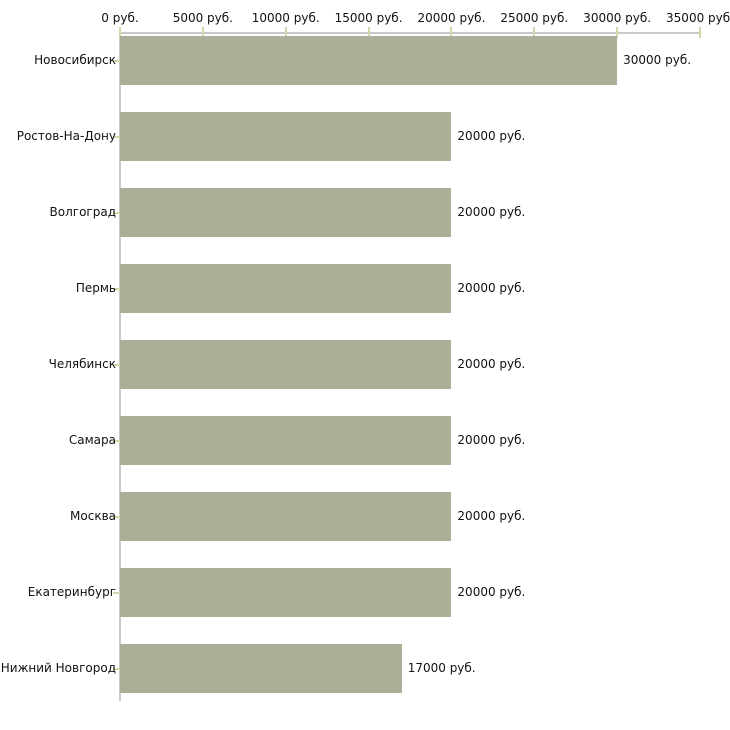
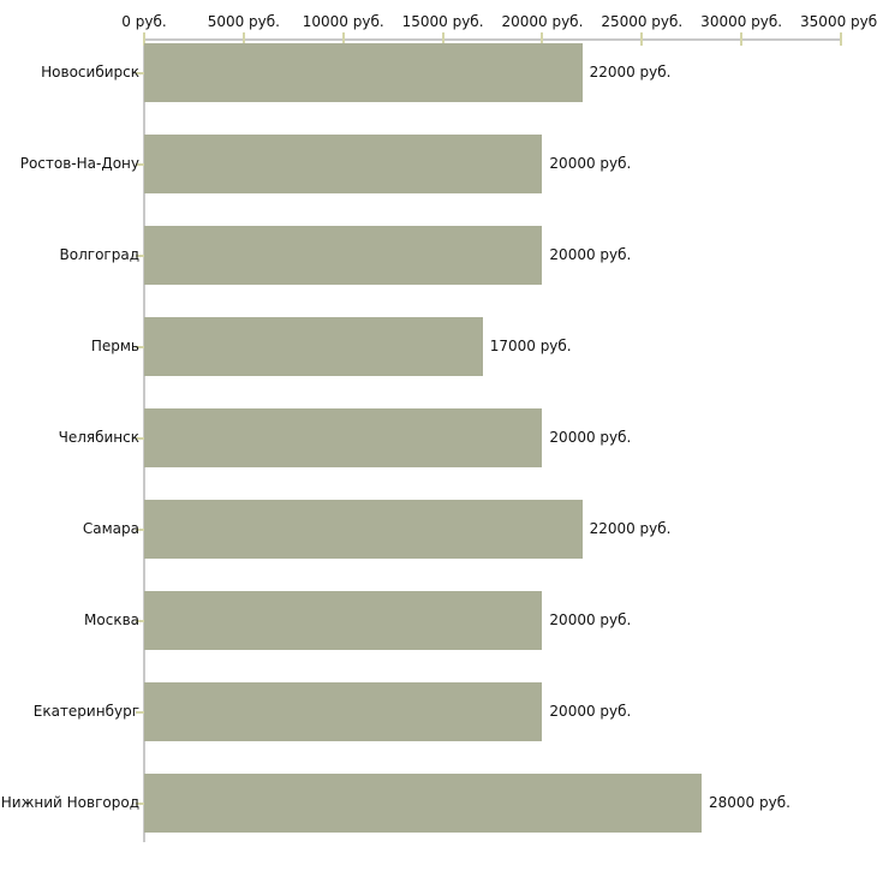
Новосибирск: 30000 -> 22000
Пермь: 20000 -> 17000
Самара: 20000 -> 22000
Нижний Новгород: 17000 -> 28000
